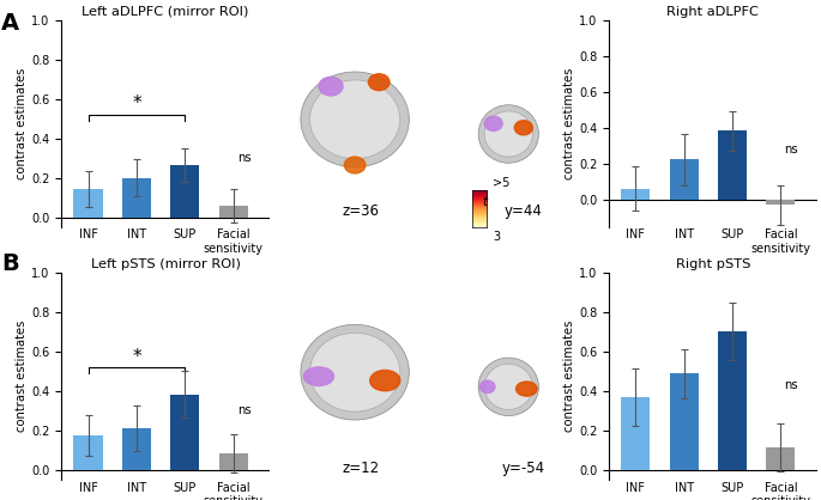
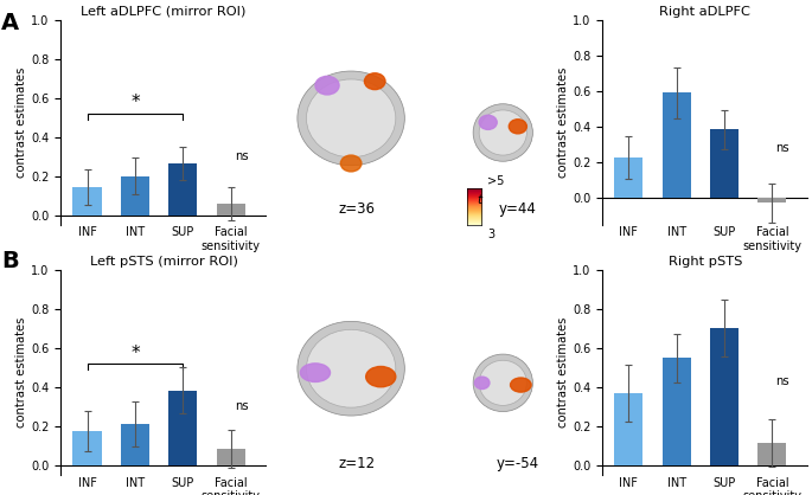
Right aDLPFC/INF: 0.07 -> 0.23
Right aDLPFC/INT: 0.23 -> 0.59
Right pSTS/INT: 0.49 -> 0.55
